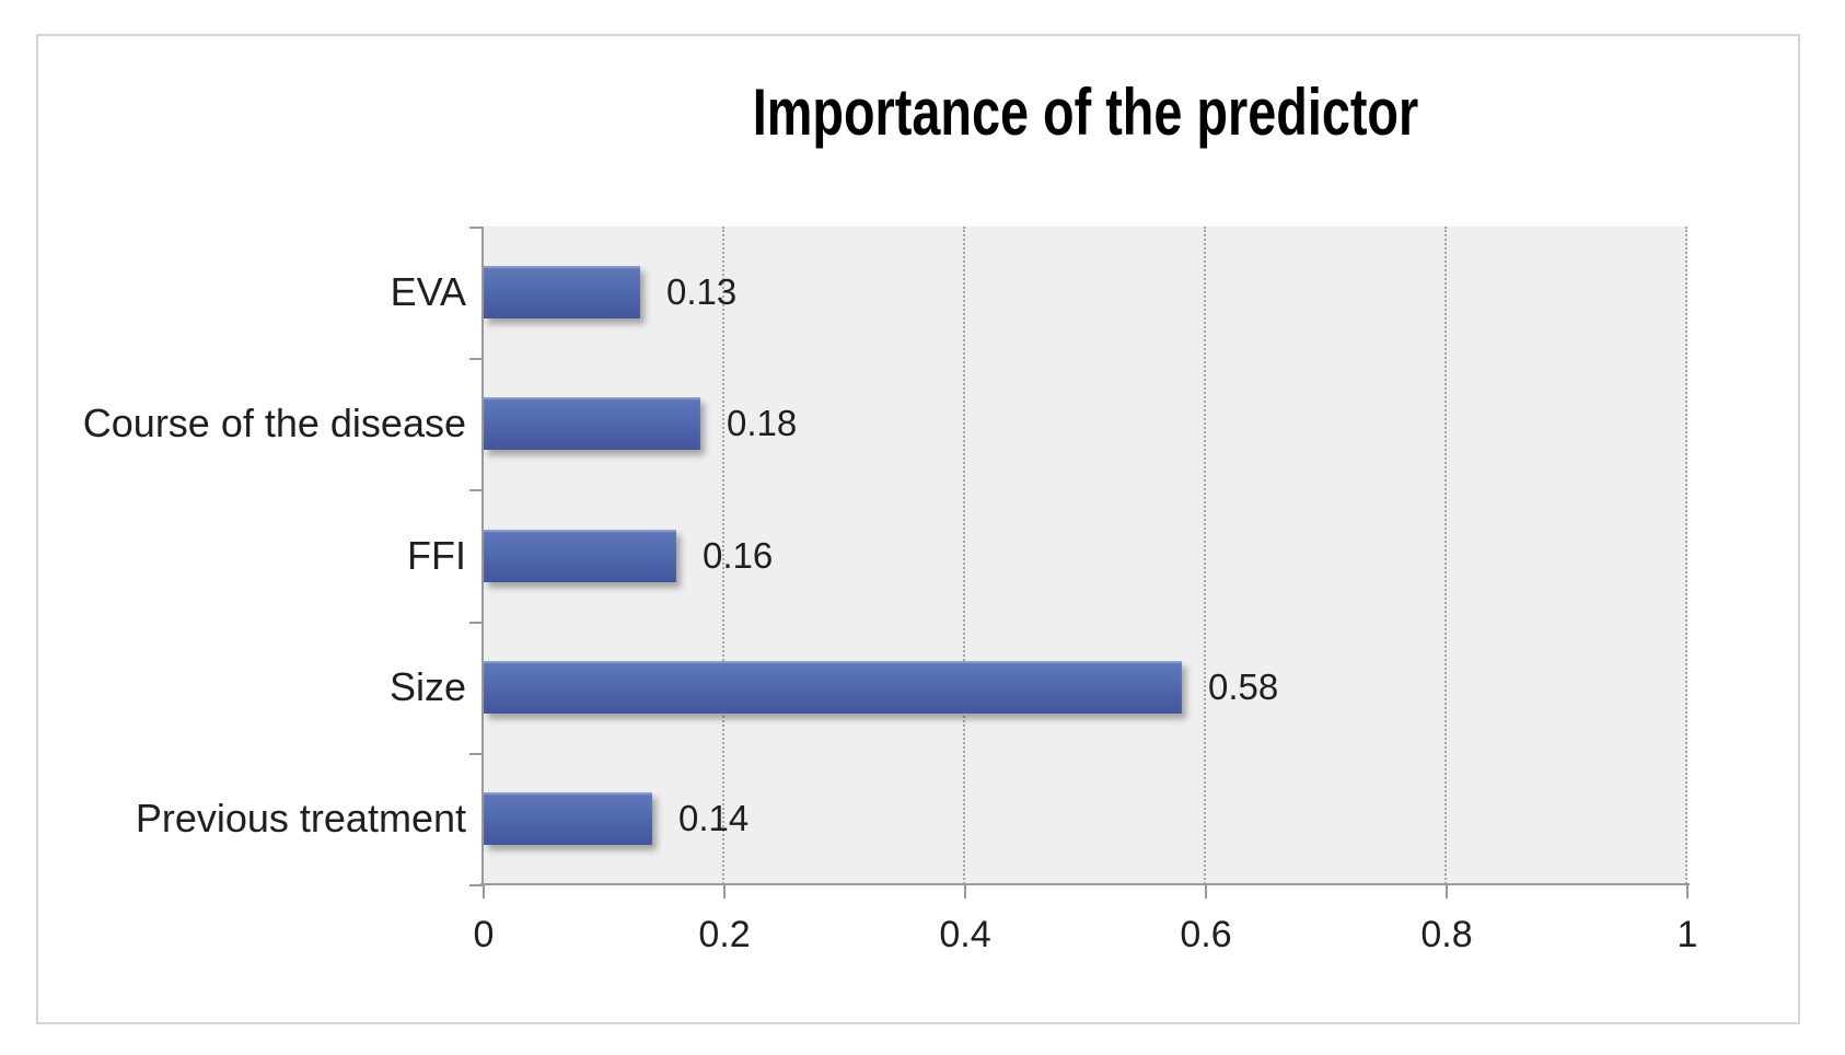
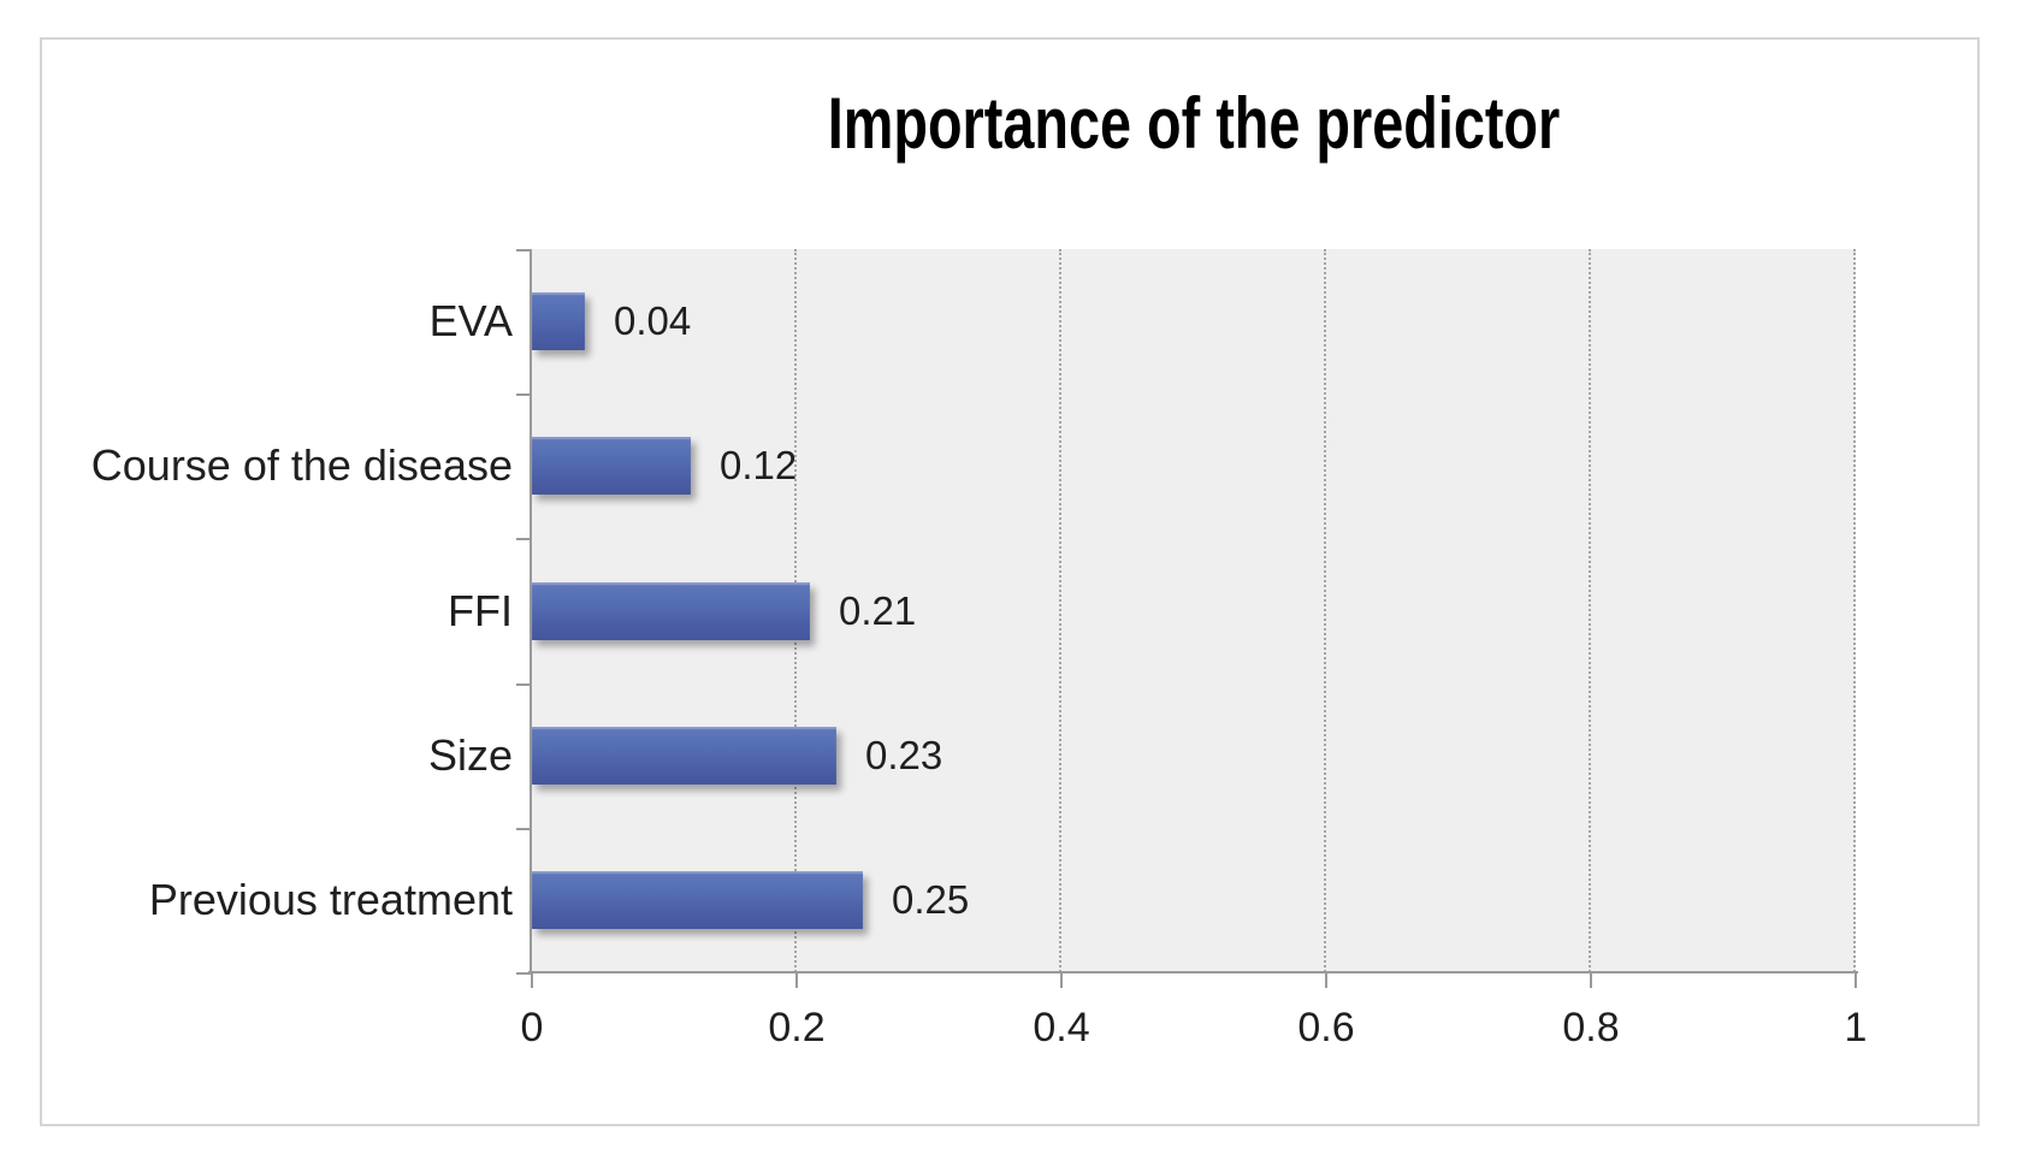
EVA: 0.13 -> 0.04
Course of the disease: 0.18 -> 0.12
FFI: 0.16 -> 0.21
Size: 0.58 -> 0.23
Previous treatment: 0.14 -> 0.25
